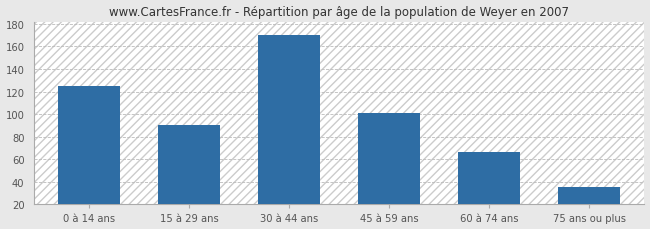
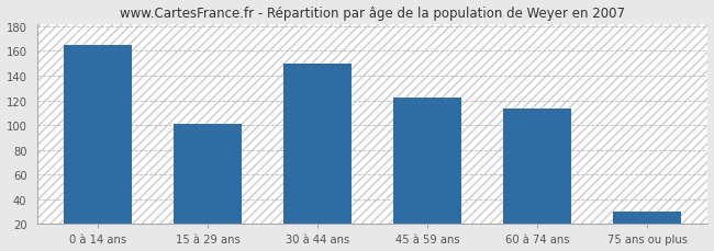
0 à 14 ans: 125 -> 165
15 à 29 ans: 90 -> 101
30 à 44 ans: 170 -> 150
45 à 59 ans: 101 -> 122
60 à 74 ans: 66 -> 113
75 ans ou plus: 35 -> 30
